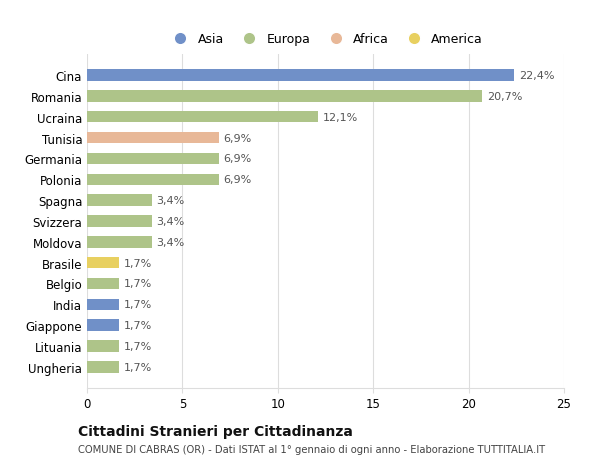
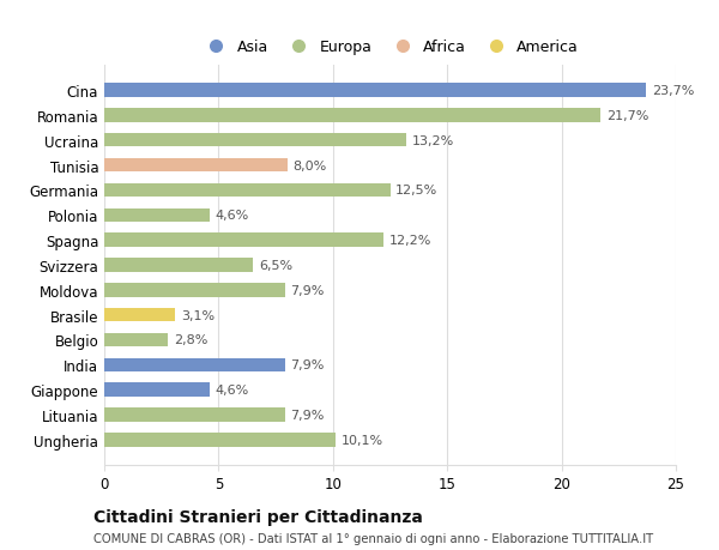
Cina: 22,4% -> 23,7%
Romania: 20,7% -> 21,7%
Ucraina: 12,1% -> 13,2%
Tunisia: 6,9% -> 8,0%
Germania: 6,9% -> 12,5%
Polonia: 6,9% -> 4,6%
Spagna: 3,4% -> 12,2%
Svizzera: 3,4% -> 6,5%
Moldova: 3,4% -> 7,9%
Brasile: 1,7% -> 3,1%
Belgio: 1,7% -> 2,8%
India: 1,7% -> 7,9%
Giappone: 1,7% -> 4,6%
Lituania: 1,7% -> 7,9%
Ungheria: 1,7% -> 10,1%
